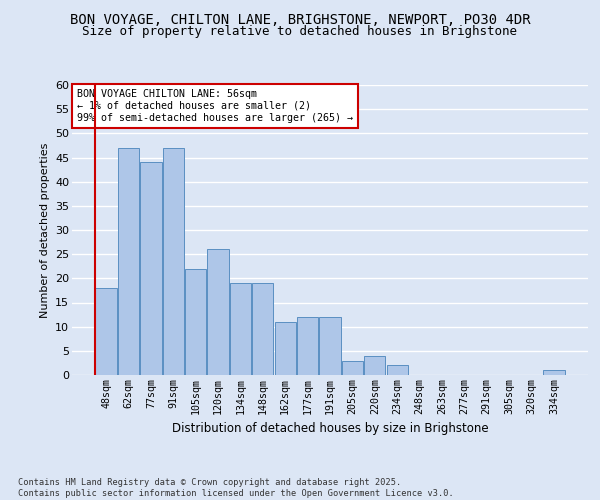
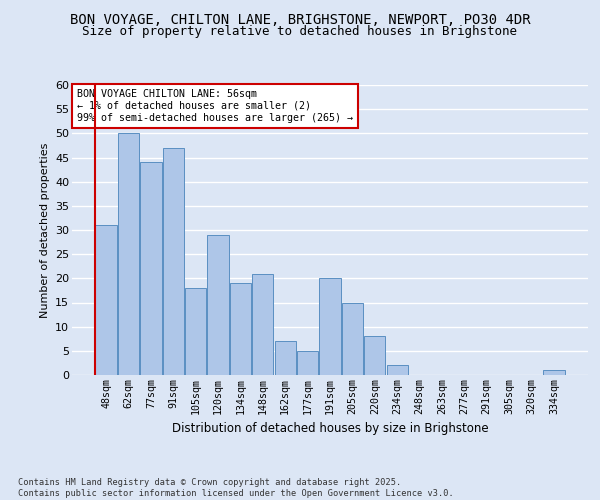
48sqm: 18 -> 31
62sqm: 47 -> 50
105sqm: 22 -> 18
120sqm: 26 -> 29
148sqm: 19 -> 21
162sqm: 11 -> 7
177sqm: 12 -> 5
191sqm: 12 -> 20
205sqm: 3 -> 15
220sqm: 4 -> 8
